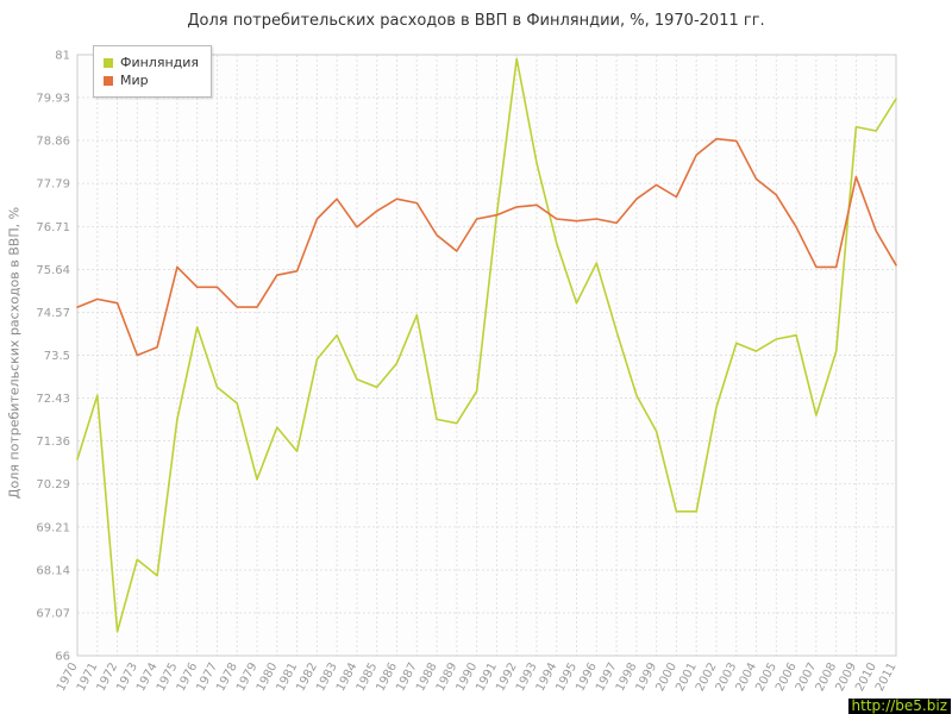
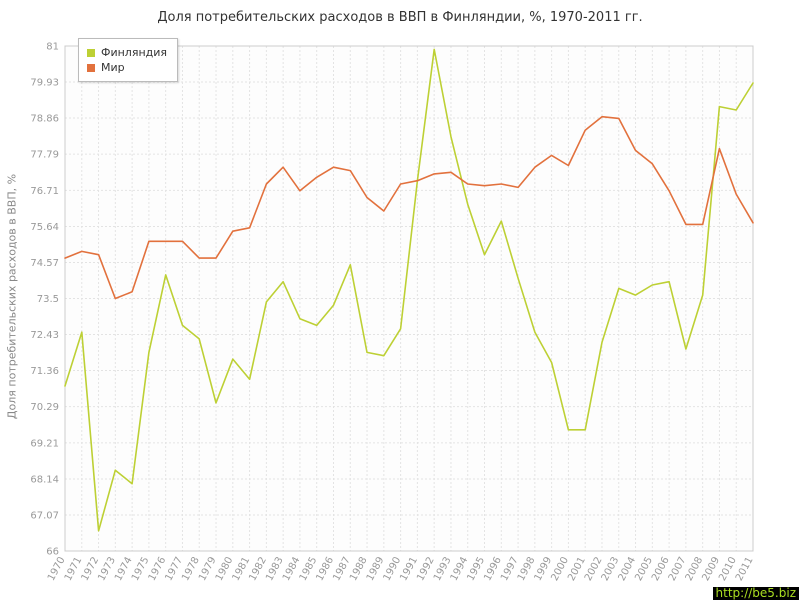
Мир/1975: 75.7 -> 75.2
